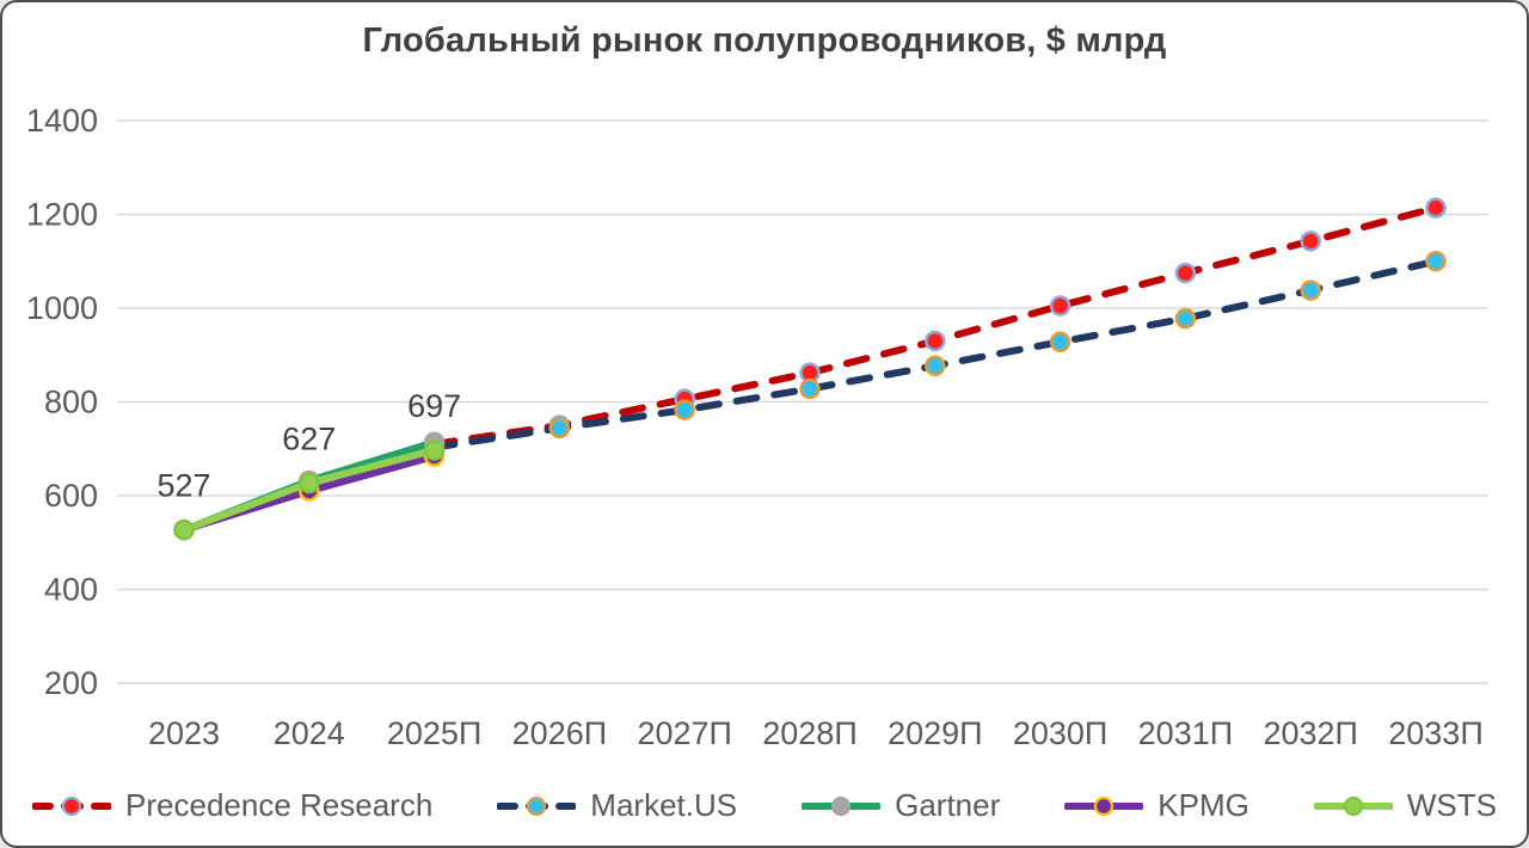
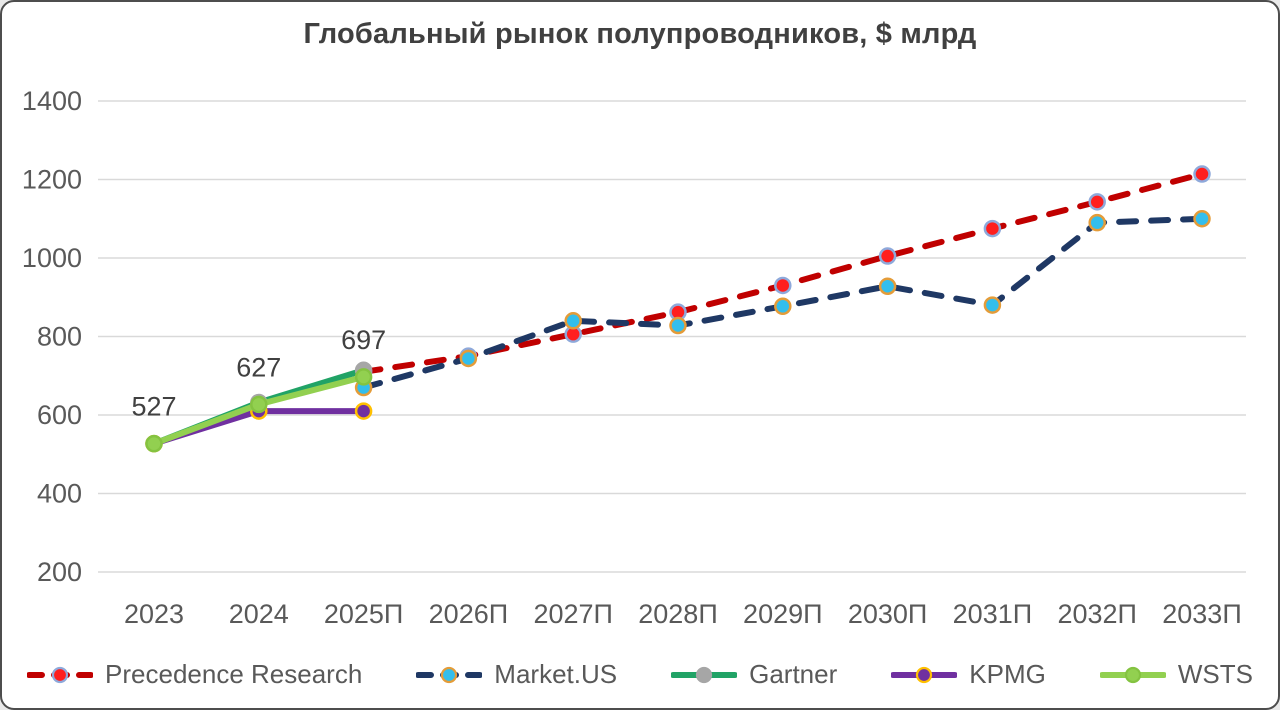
Market.US/2025П: 700 -> 670
KPMG/2025П: 680 -> 610
Market.US/2027П: 780 -> 840
Market.US/2031П: 980 -> 880
Market.US/2032П: 1040 -> 1090
